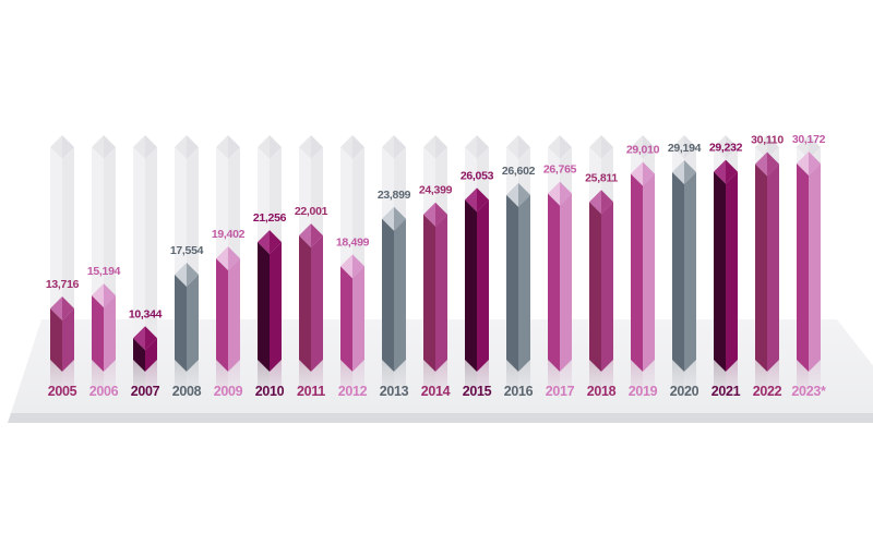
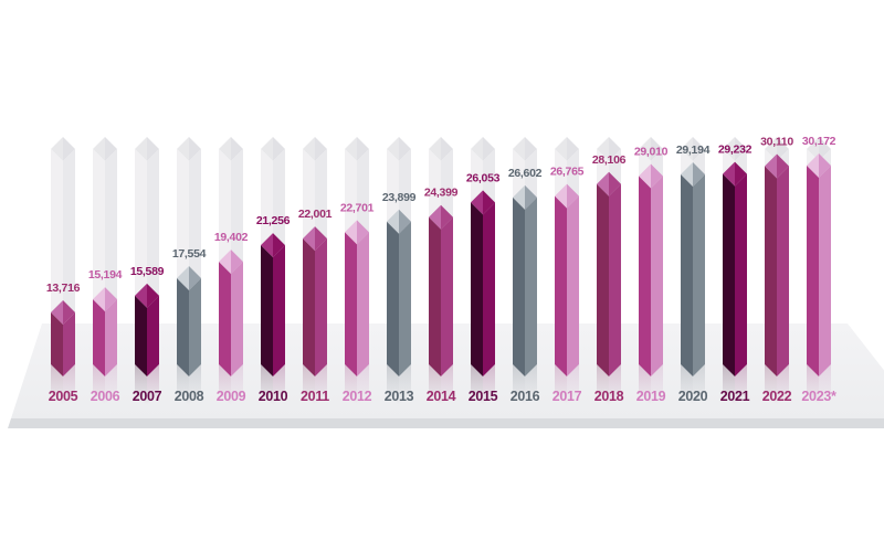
2007: 10,344 -> 15,589
2012: 18,499 -> 22,701
2018: 25,811 -> 28,106
